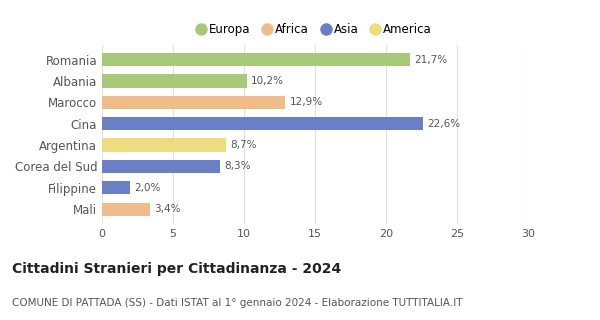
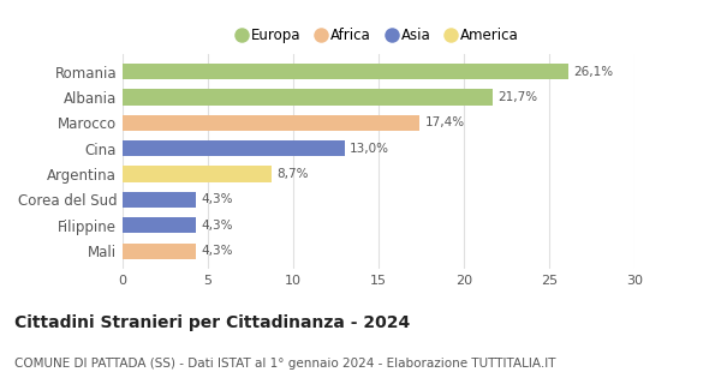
Romania: 21,7% -> 26,1%
Albania: 10,2% -> 21,7%
Marocco: 12,9% -> 17,4%
Cina: 22,6% -> 13,0%
Corea del Sud: 8,3% -> 4,3%
Filippine: 2,0% -> 4,3%
Mali: 3,4% -> 4,3%
